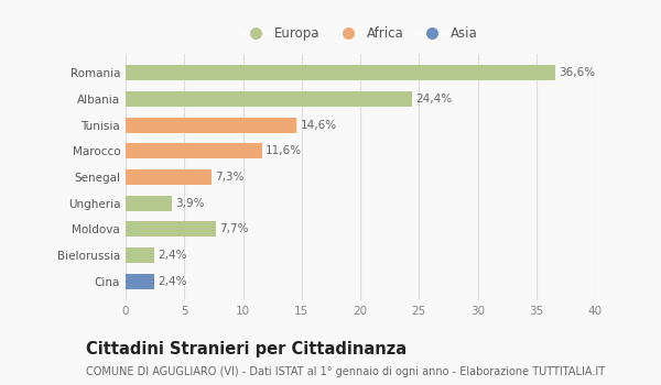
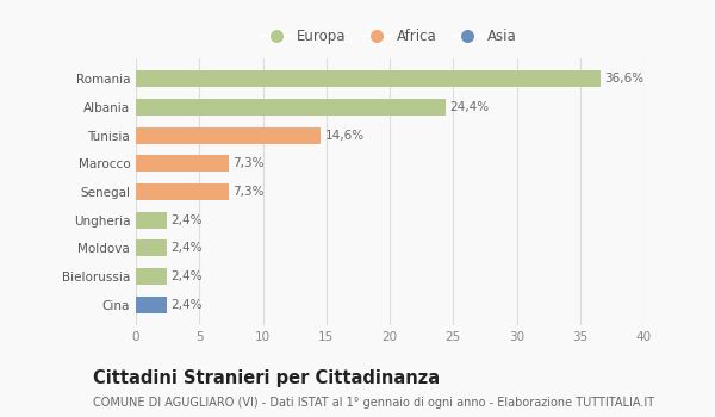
Marocco: 11,6% -> 7,3%
Ungheria: 3,9% -> 2,4%
Moldova: 7,7% -> 2,4%
